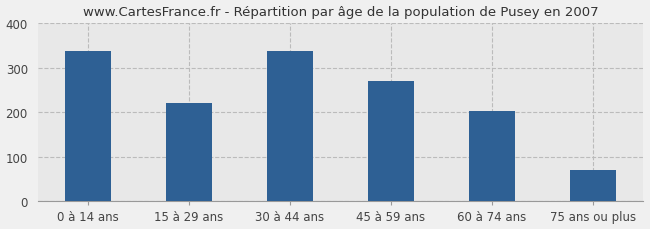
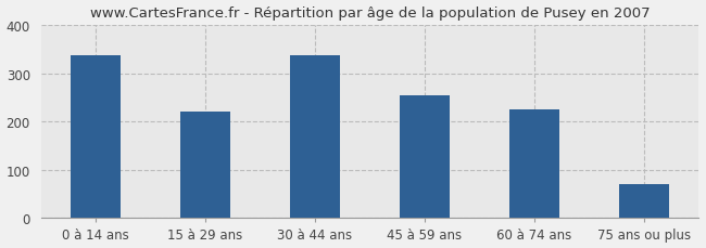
45 à 59 ans: 270 -> 255
60 à 74 ans: 202 -> 225
